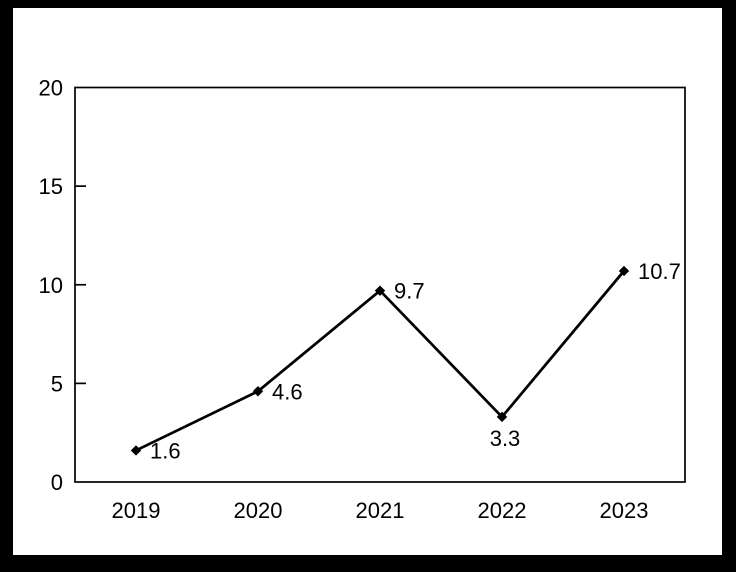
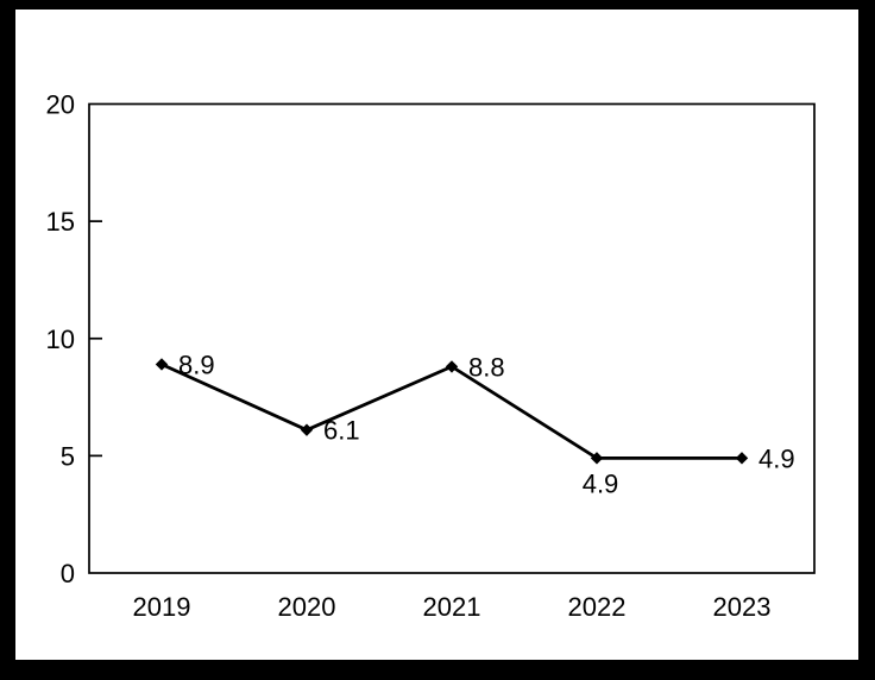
2019: 1.6 -> 8.9
2020: 4.6 -> 6.1
2021: 9.7 -> 8.8
2022: 3.3 -> 4.9
2023: 10.7 -> 4.9
